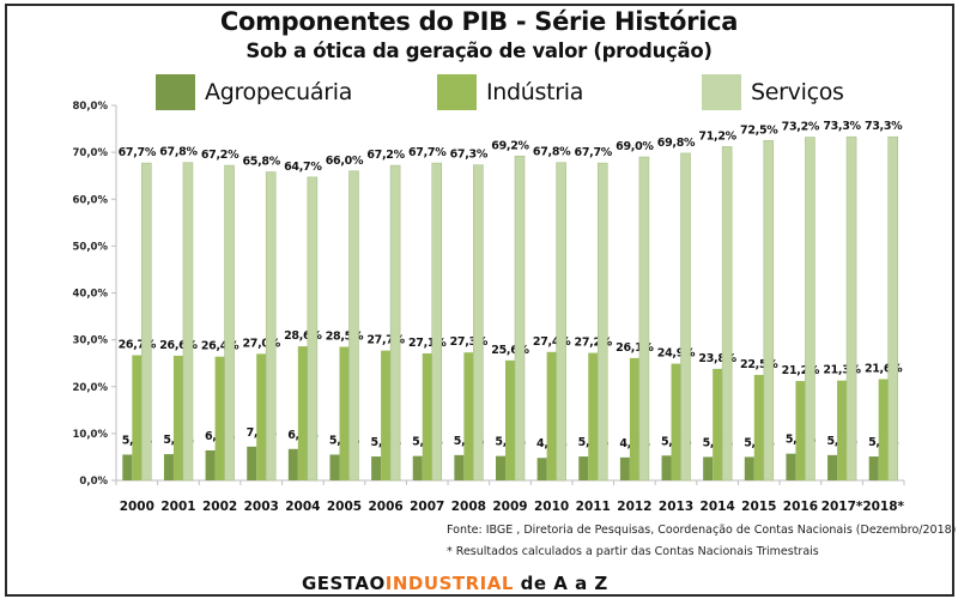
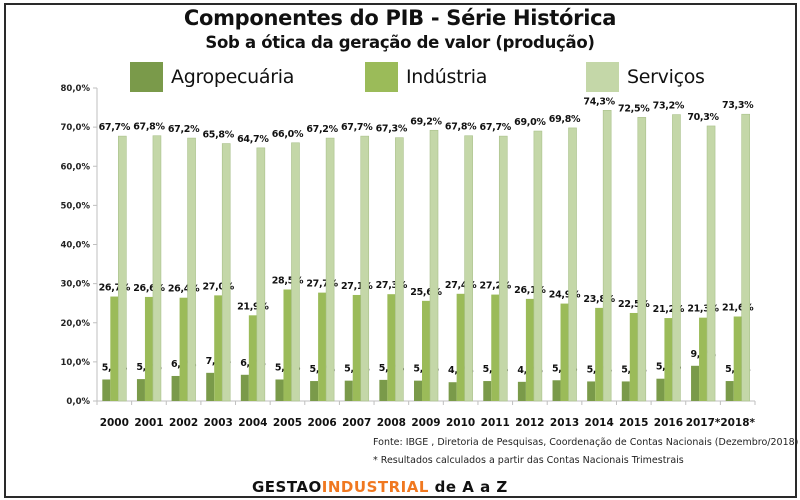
Indústria/2004: 28,6% -> 21,9%
Serviços/2014: 71,2% -> 74,3%
Agropecuária/2017*: 5,4% -> 9,0%
Serviços/2017*: 73,3% -> 70,3%
